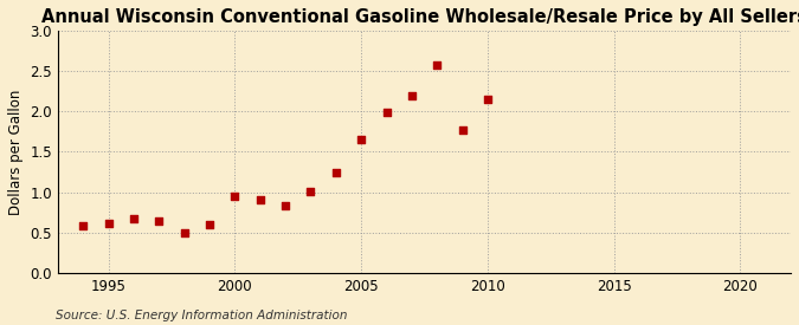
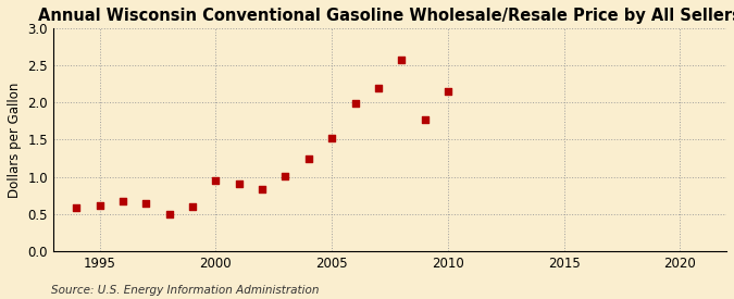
2005: 1.65 -> 1.52
